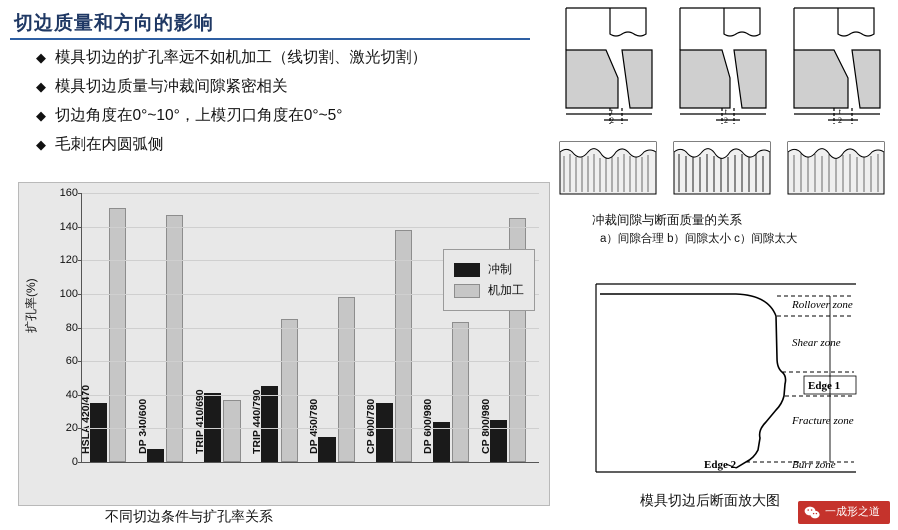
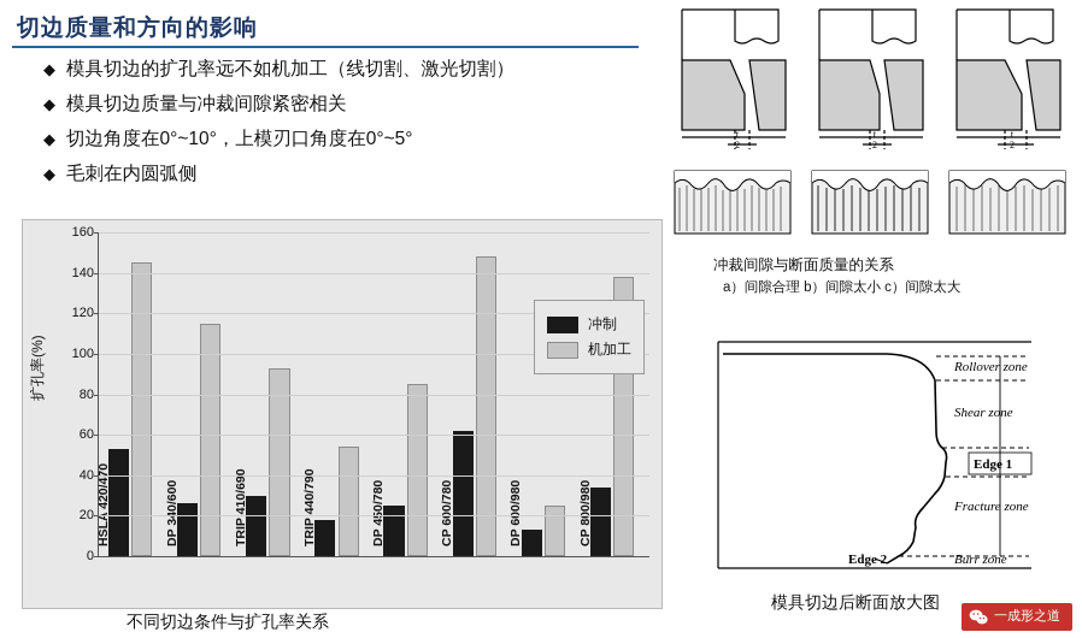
冲制/HSLA 420/470: 35 -> 53
机加工/HSLA 420/470: 151 -> 145
冲制/DP 340/600: 8 -> 26
机加工/DP 340/600: 147 -> 115
冲制/TRIP 410/690: 41 -> 30
机加工/TRIP 410/690: 37 -> 93
冲制/TRIP 440/790: 45 -> 18
机加工/TRIP 440/790: 85 -> 54
冲制/DP 450/780: 15 -> 25
机加工/DP 450/780: 98 -> 85
冲制/CP 600/780: 35 -> 62
机加工/CP 600/780: 138 -> 148
冲制/DP 600/980: 24 -> 13
机加工/DP 600/980: 83 -> 25
冲制/CP 800/980: 25 -> 34
机加工/CP 800/980: 145 -> 138
